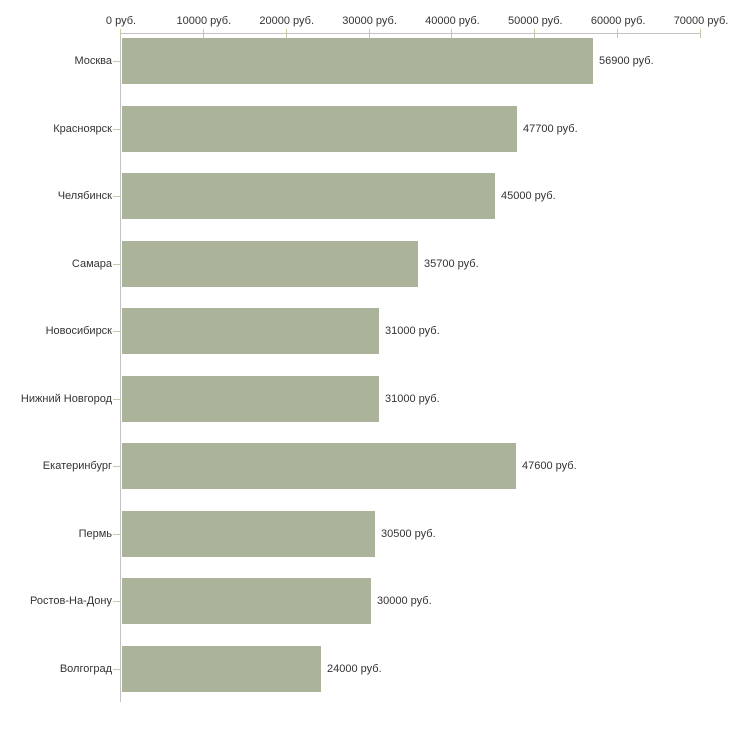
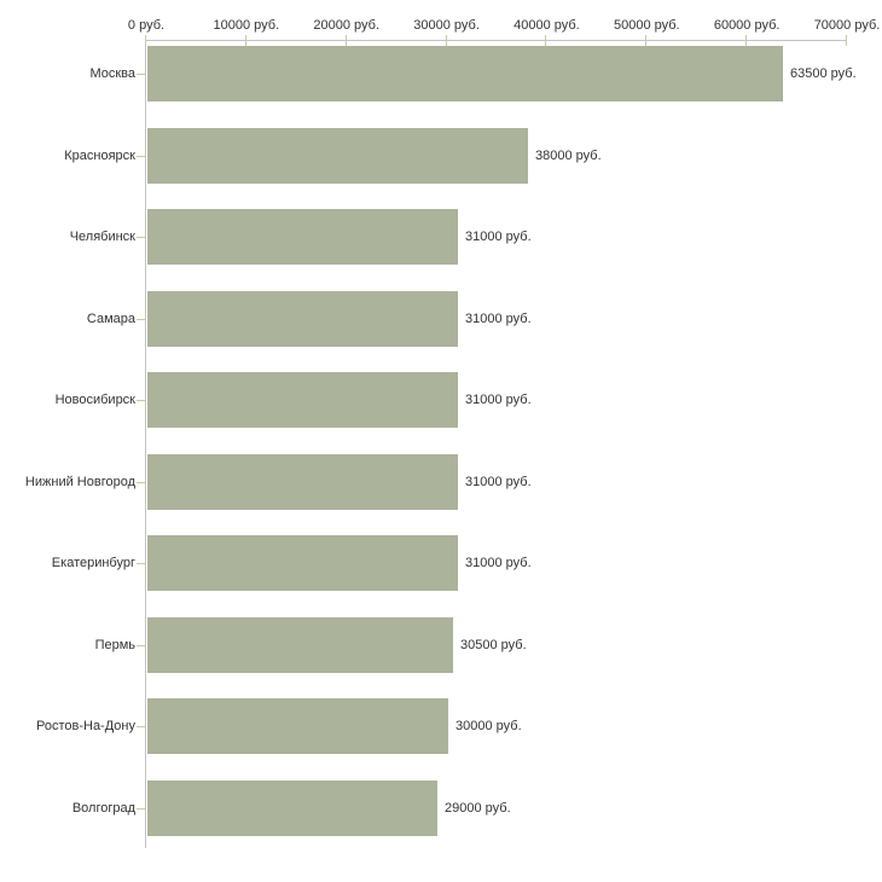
Москва: 56900 -> 63500
Красноярск: 47700 -> 38000
Челябинск: 45000 -> 31000
Самара: 35700 -> 31000
Екатеринбург: 47600 -> 31000
Волгоград: 24000 -> 29000
